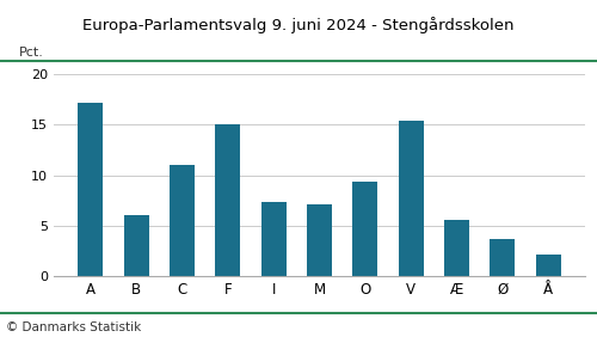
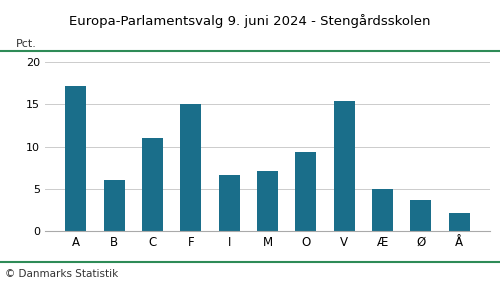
I: 7.4 -> 6.6
Æ: 5.6 -> 5.0
